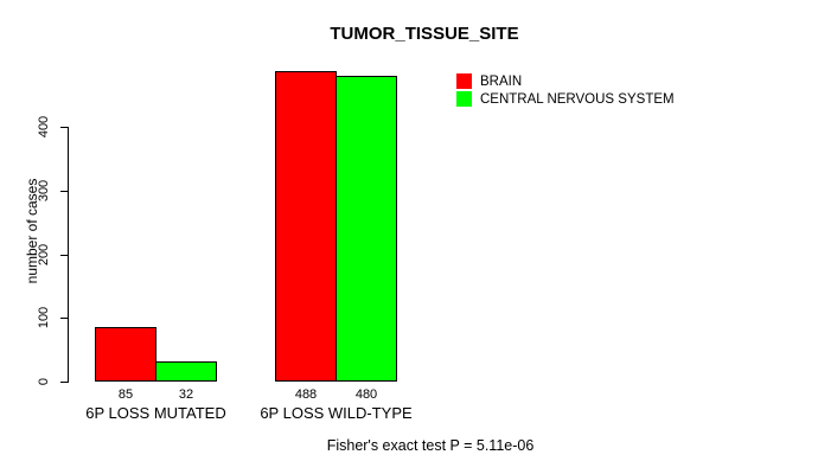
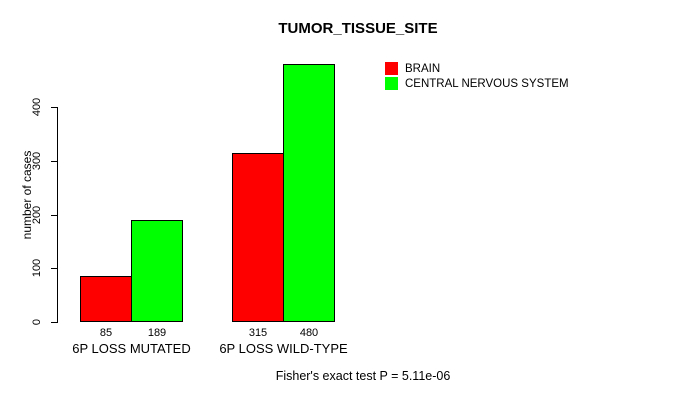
CENTRAL NERVOUS SYSTEM/6P LOSS MUTATED: 32 -> 189
BRAIN/6P LOSS WILD-TYPE: 488 -> 315
